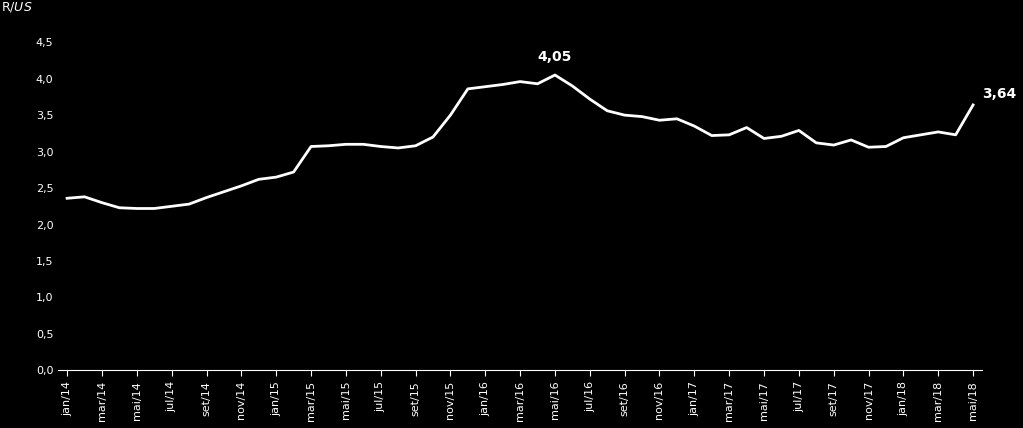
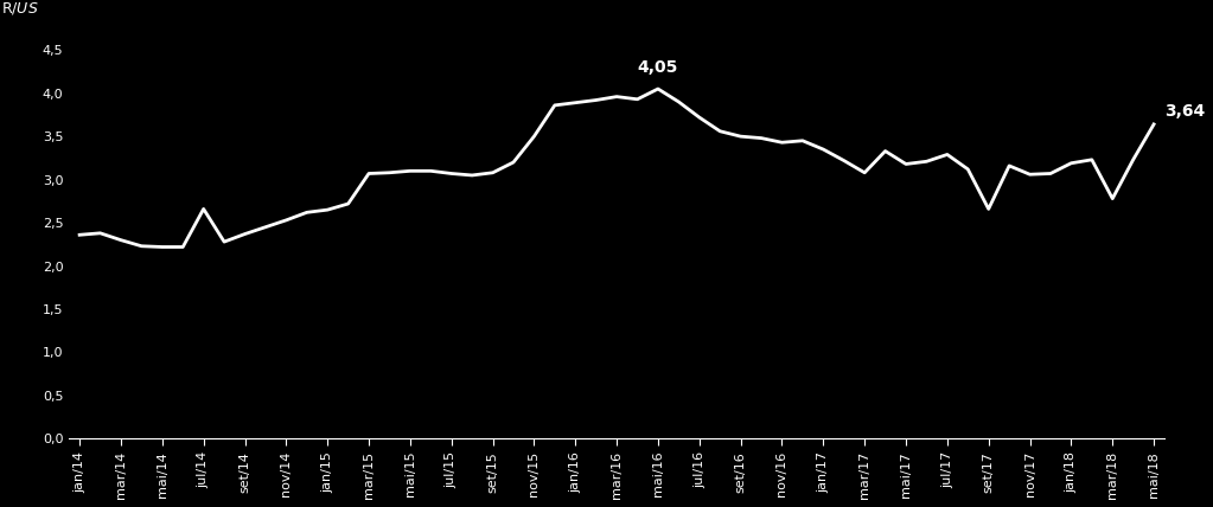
jul/14: 2,25 -> 2,66
mar/17: 3,23 -> 3,08
set/17: 3,09 -> 2,66
mar/18: 3,27 -> 2,78
